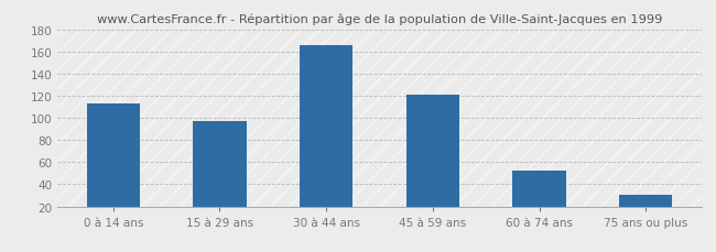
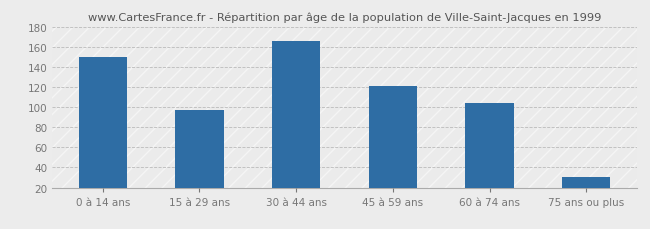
0 à 14 ans: 113 -> 150
60 à 74 ans: 52 -> 104
